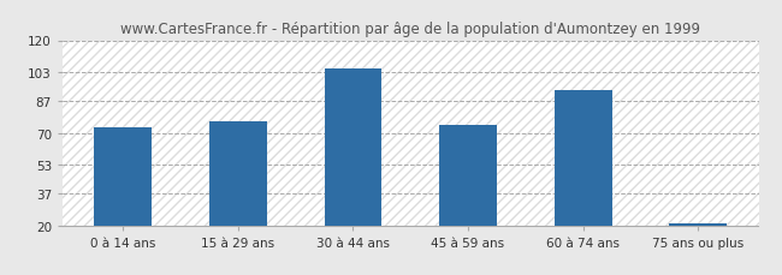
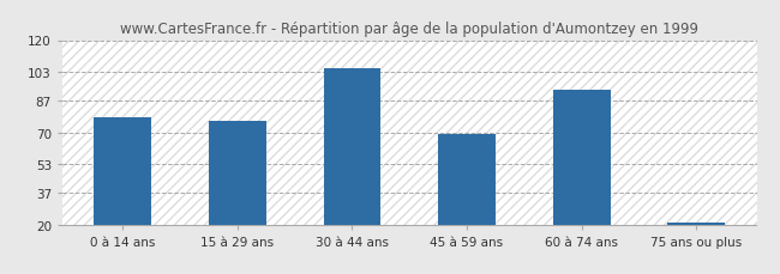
0 à 14 ans: 73 -> 78
45 à 59 ans: 74 -> 69
